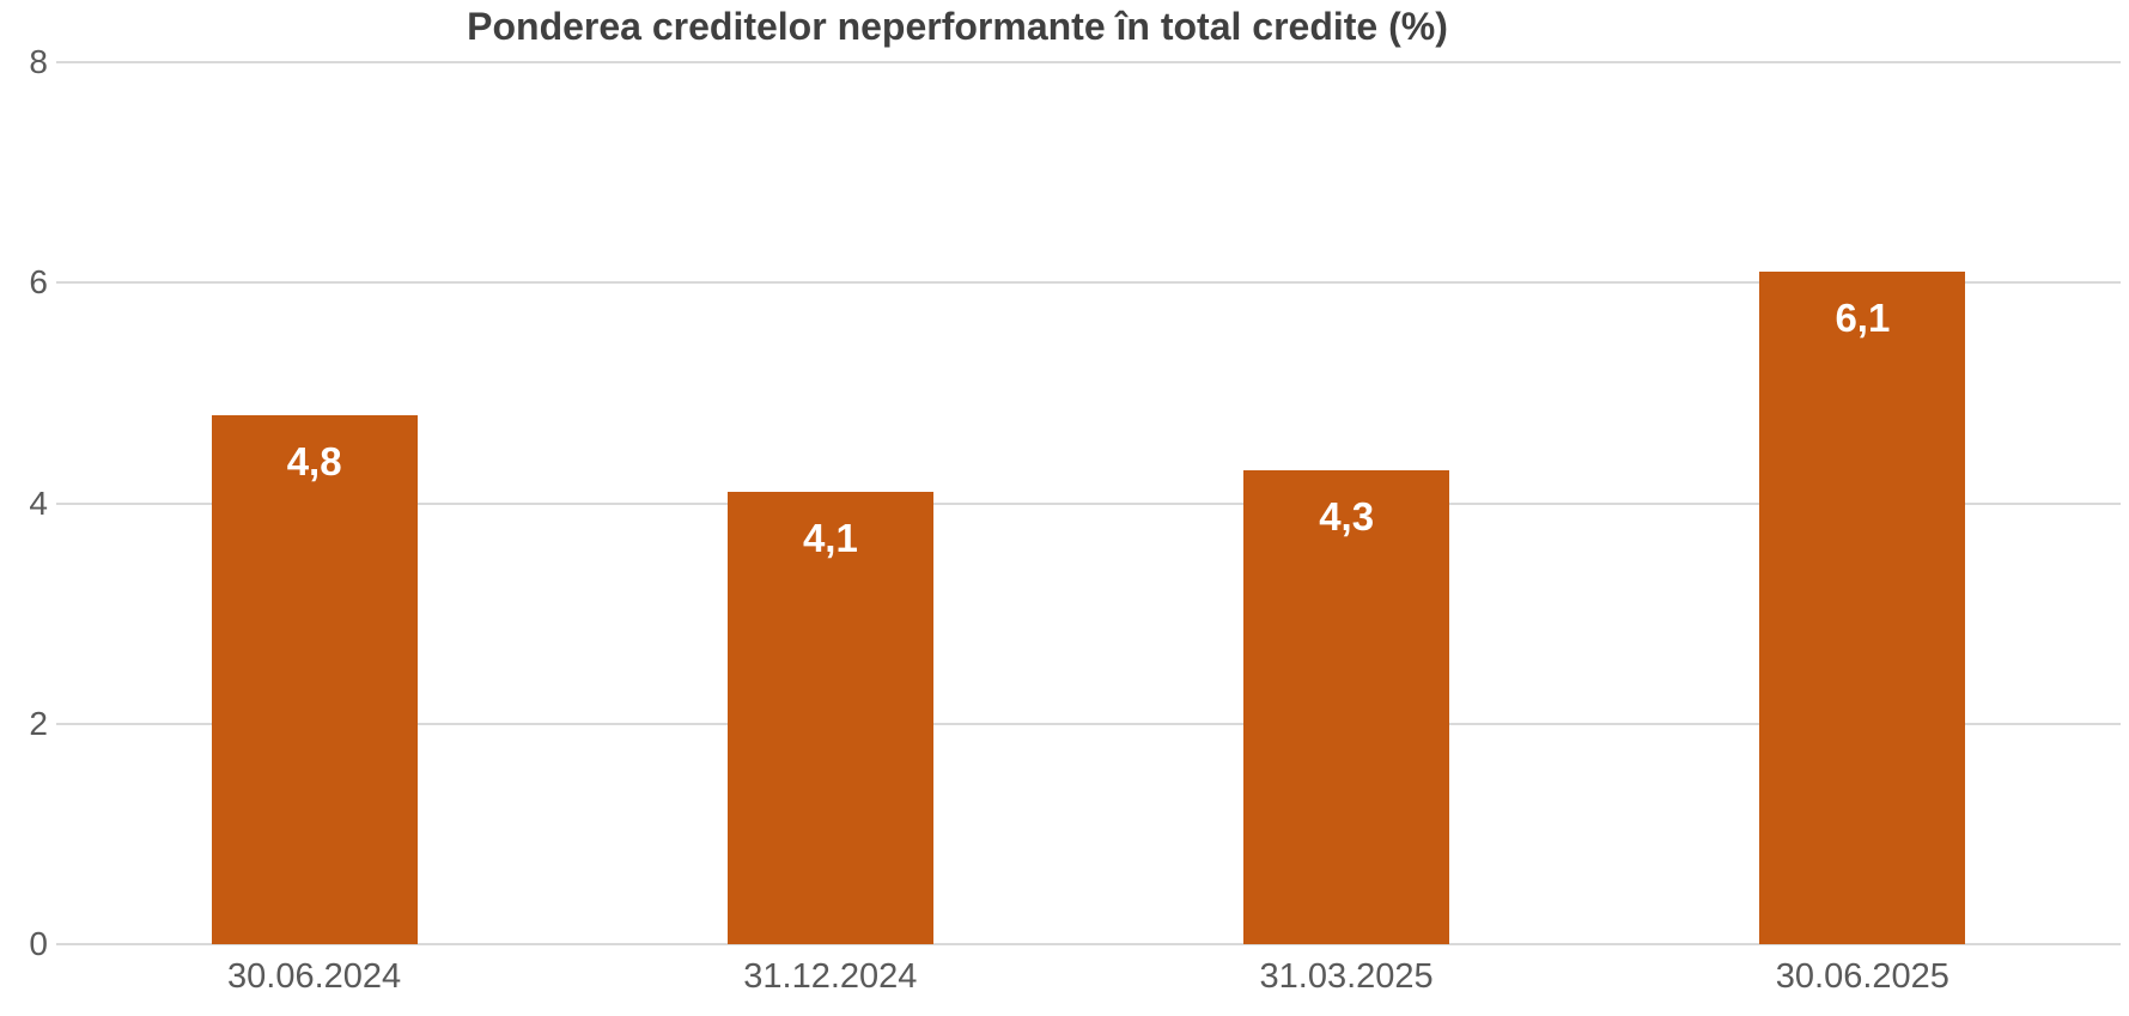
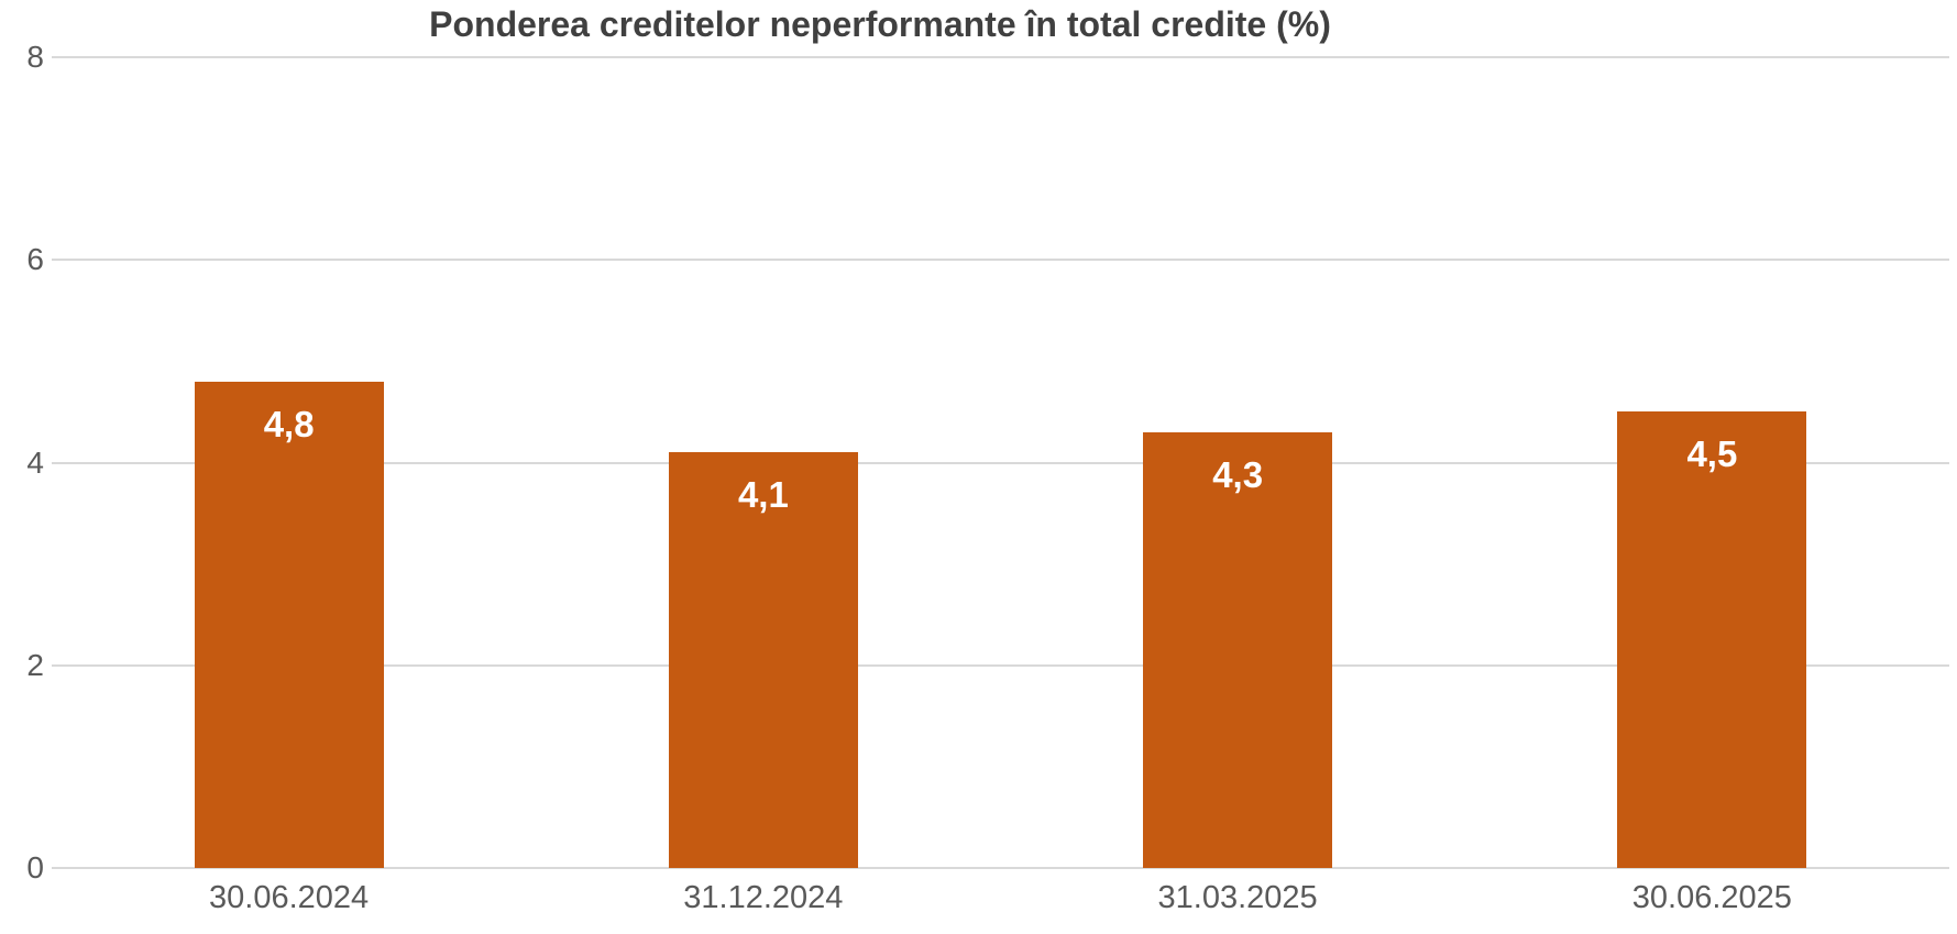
30.06.2025: 6,1 -> 4,5
